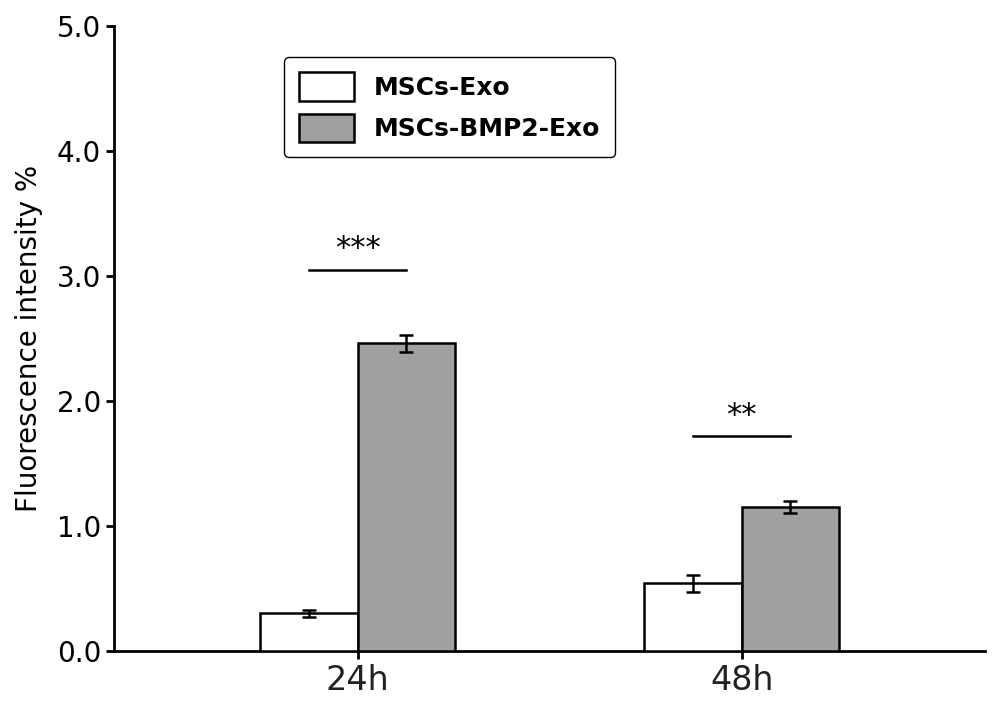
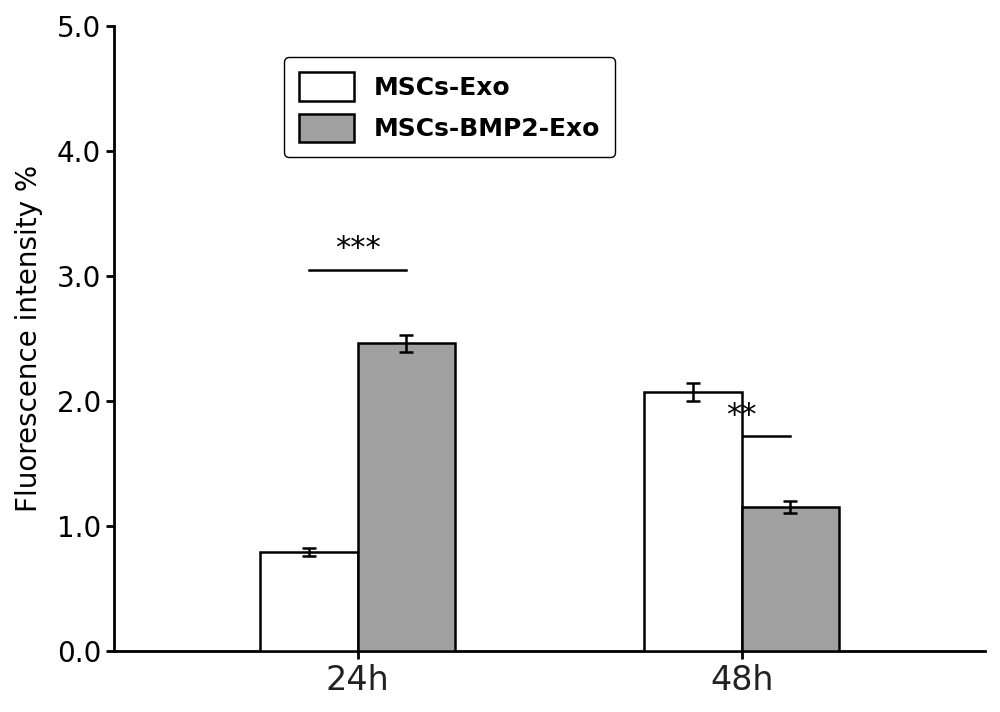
MSCs-Exo/24h: 0.30 -> 0.79
MSCs-Exo/48h: 0.54 -> 2.07
